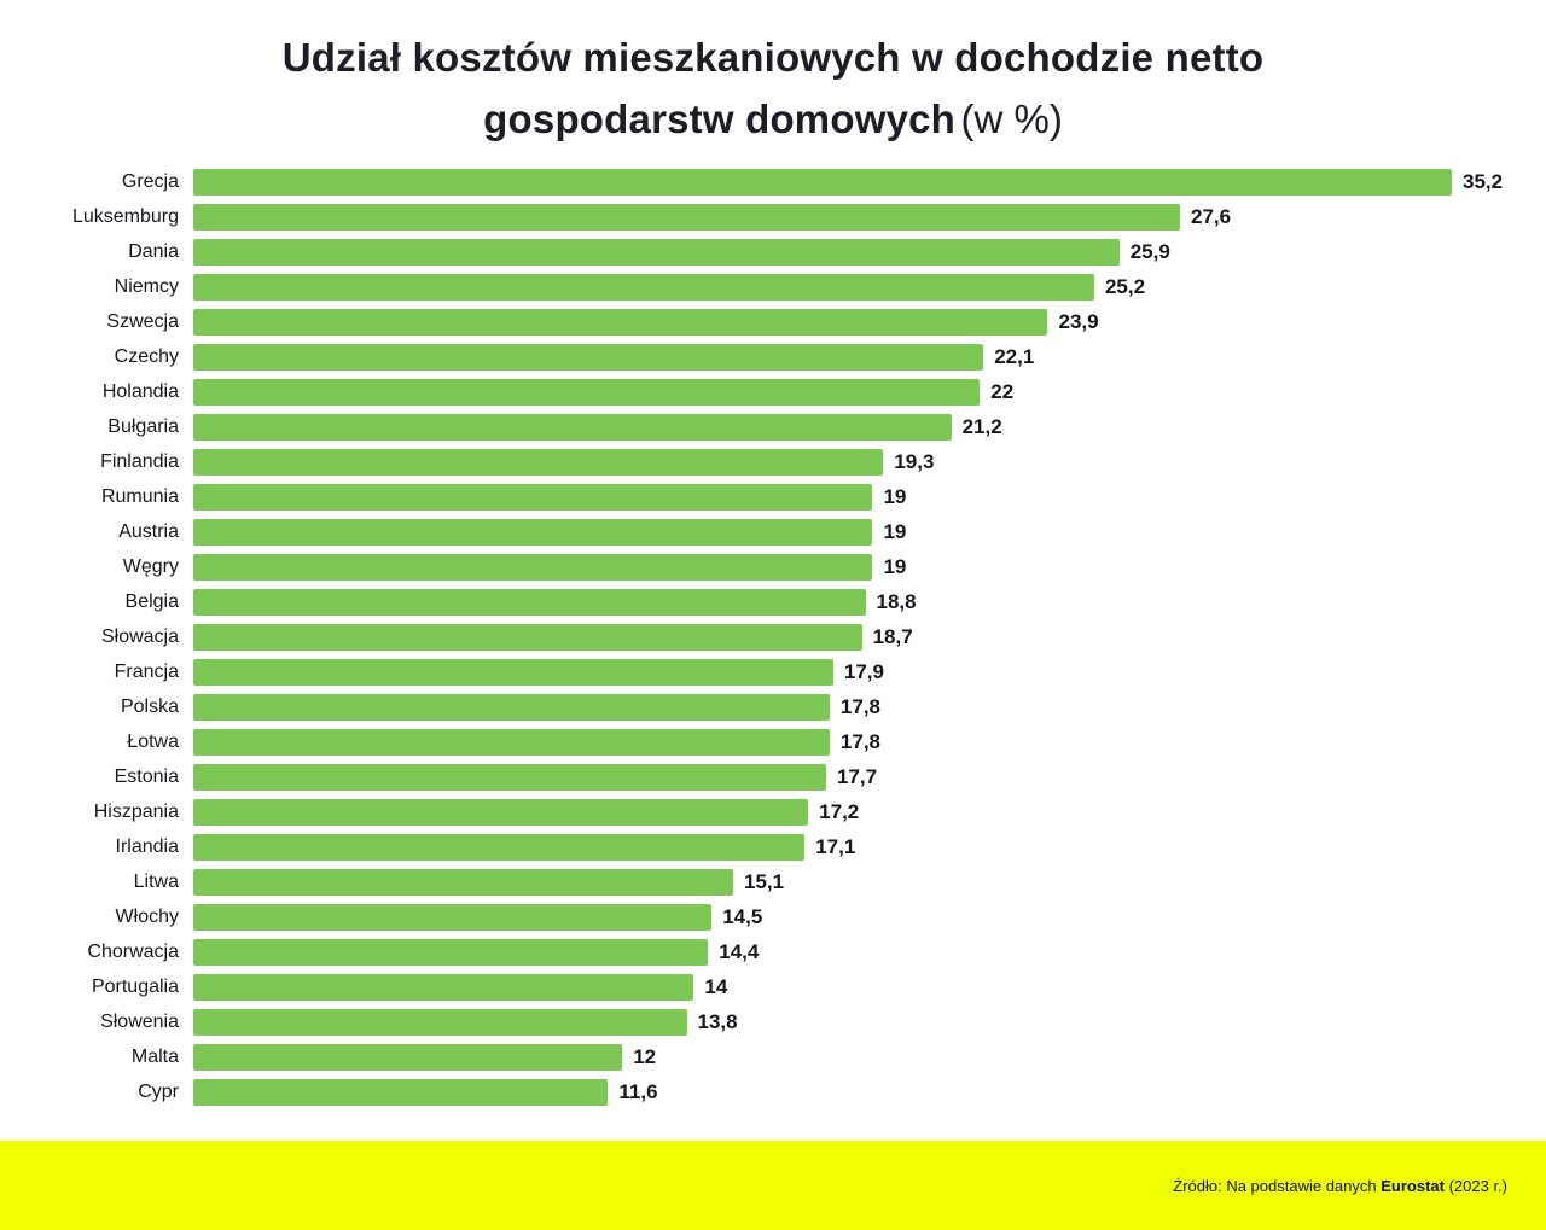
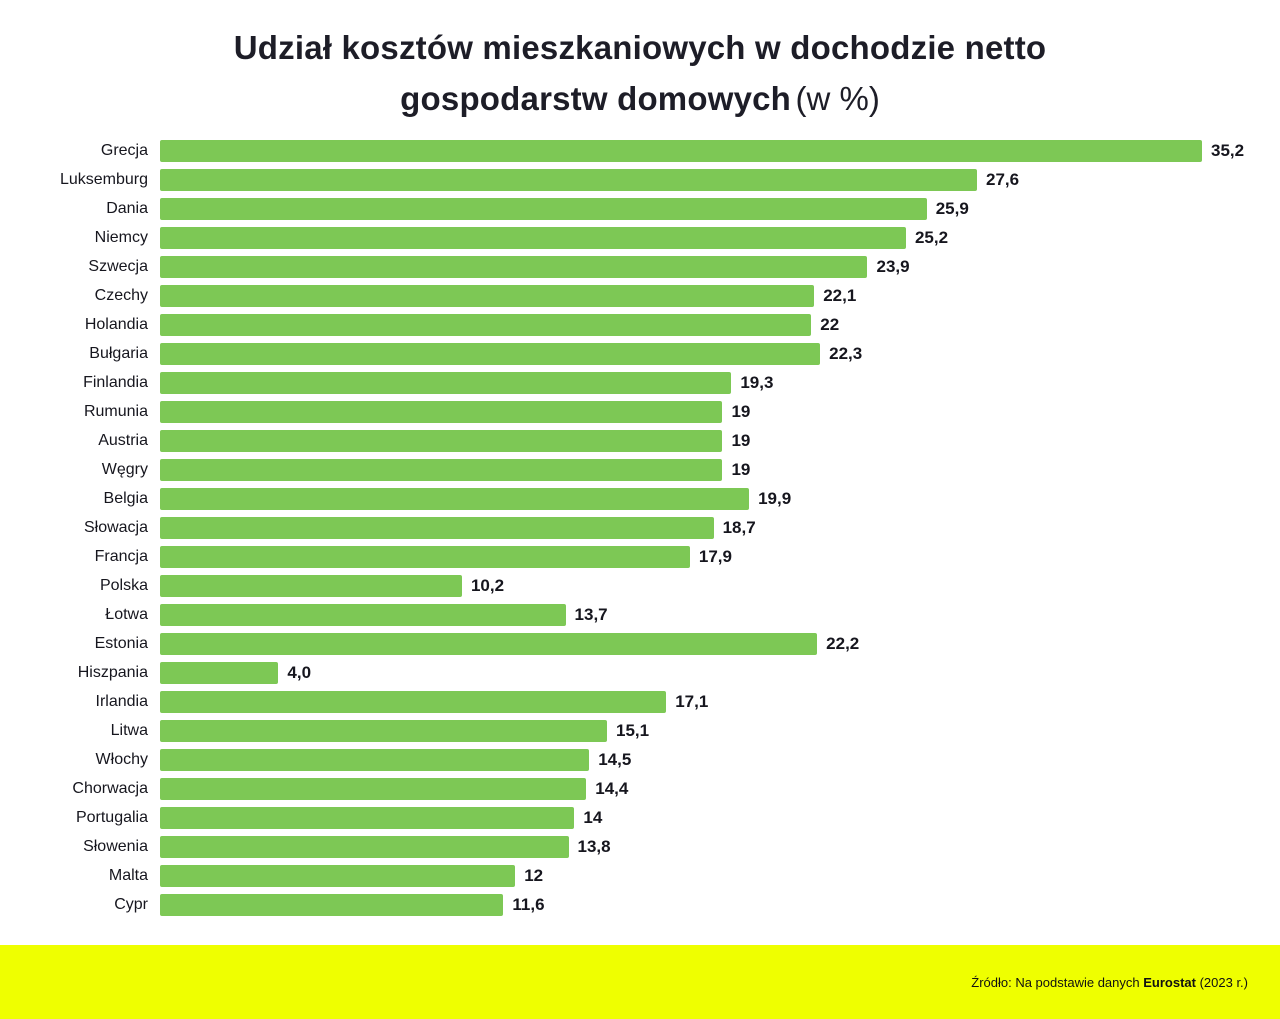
Bułgaria: 21,2 -> 22,3
Belgia: 18,8 -> 19,9
Polska: 17,8 -> 10,2
Łotwa: 17,8 -> 13,7
Estonia: 17,7 -> 22,2
Hiszpania: 17,2 -> 4,0
